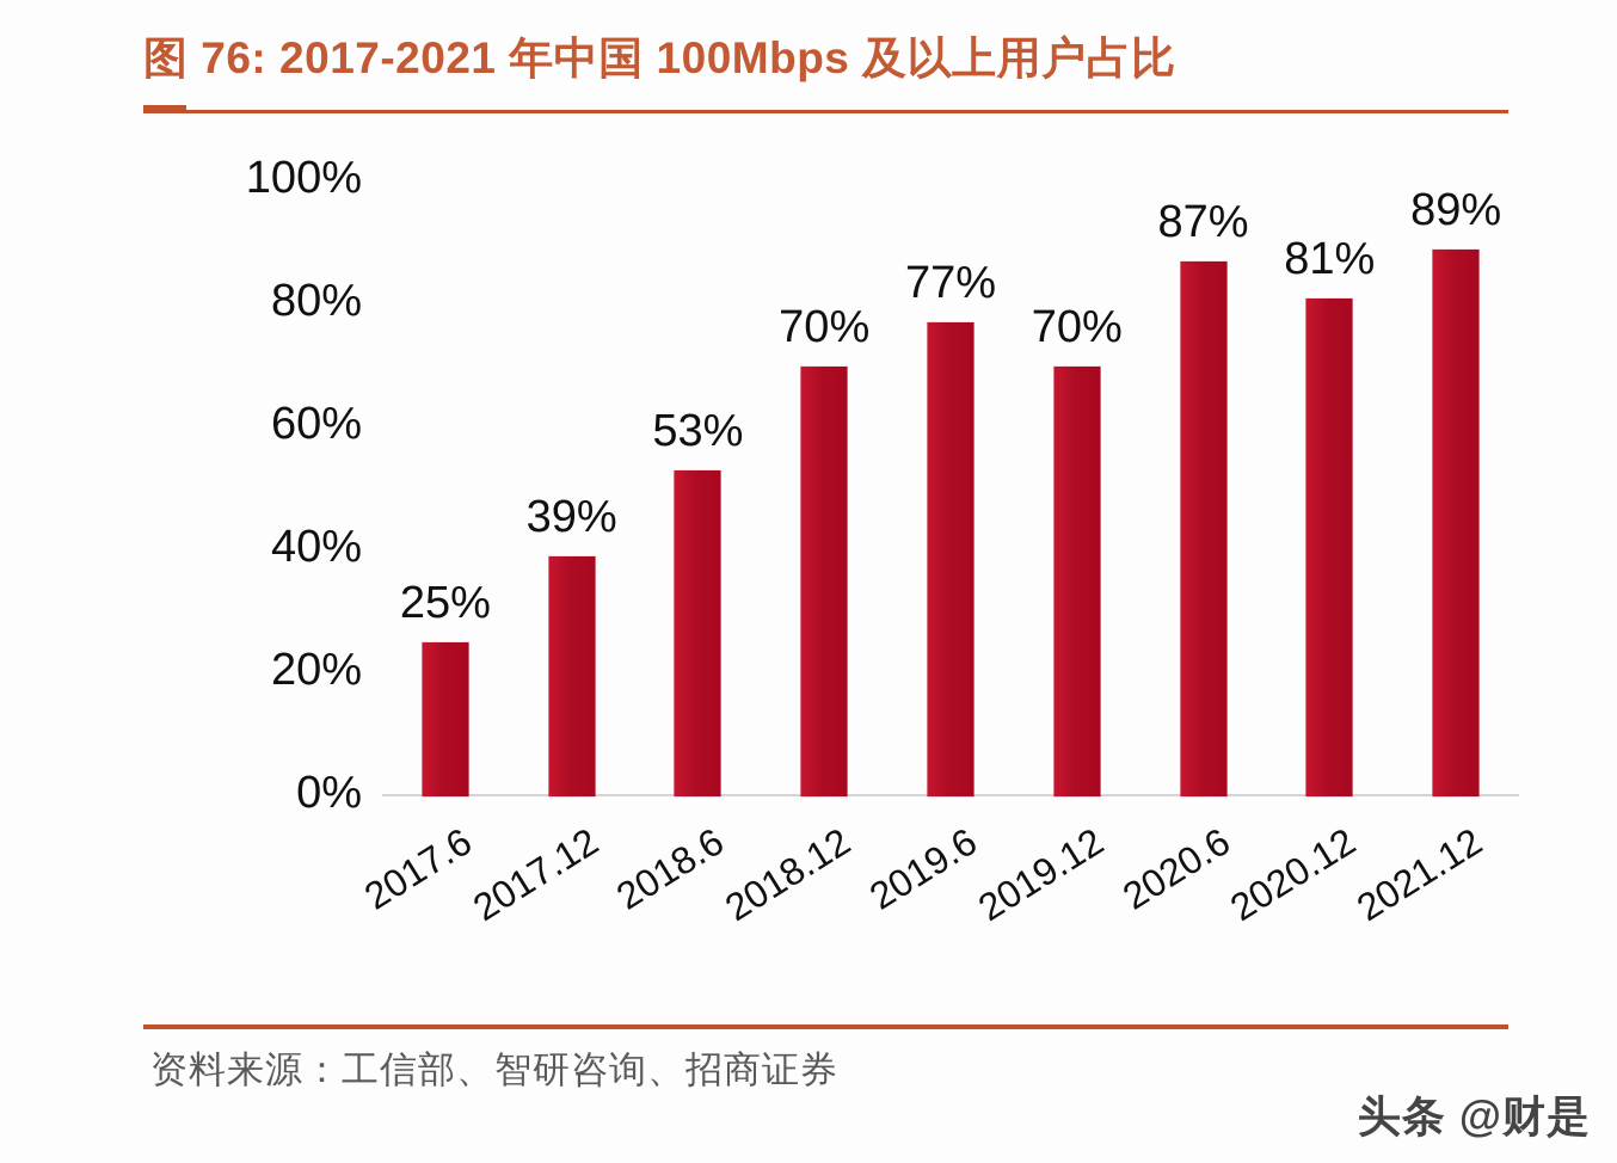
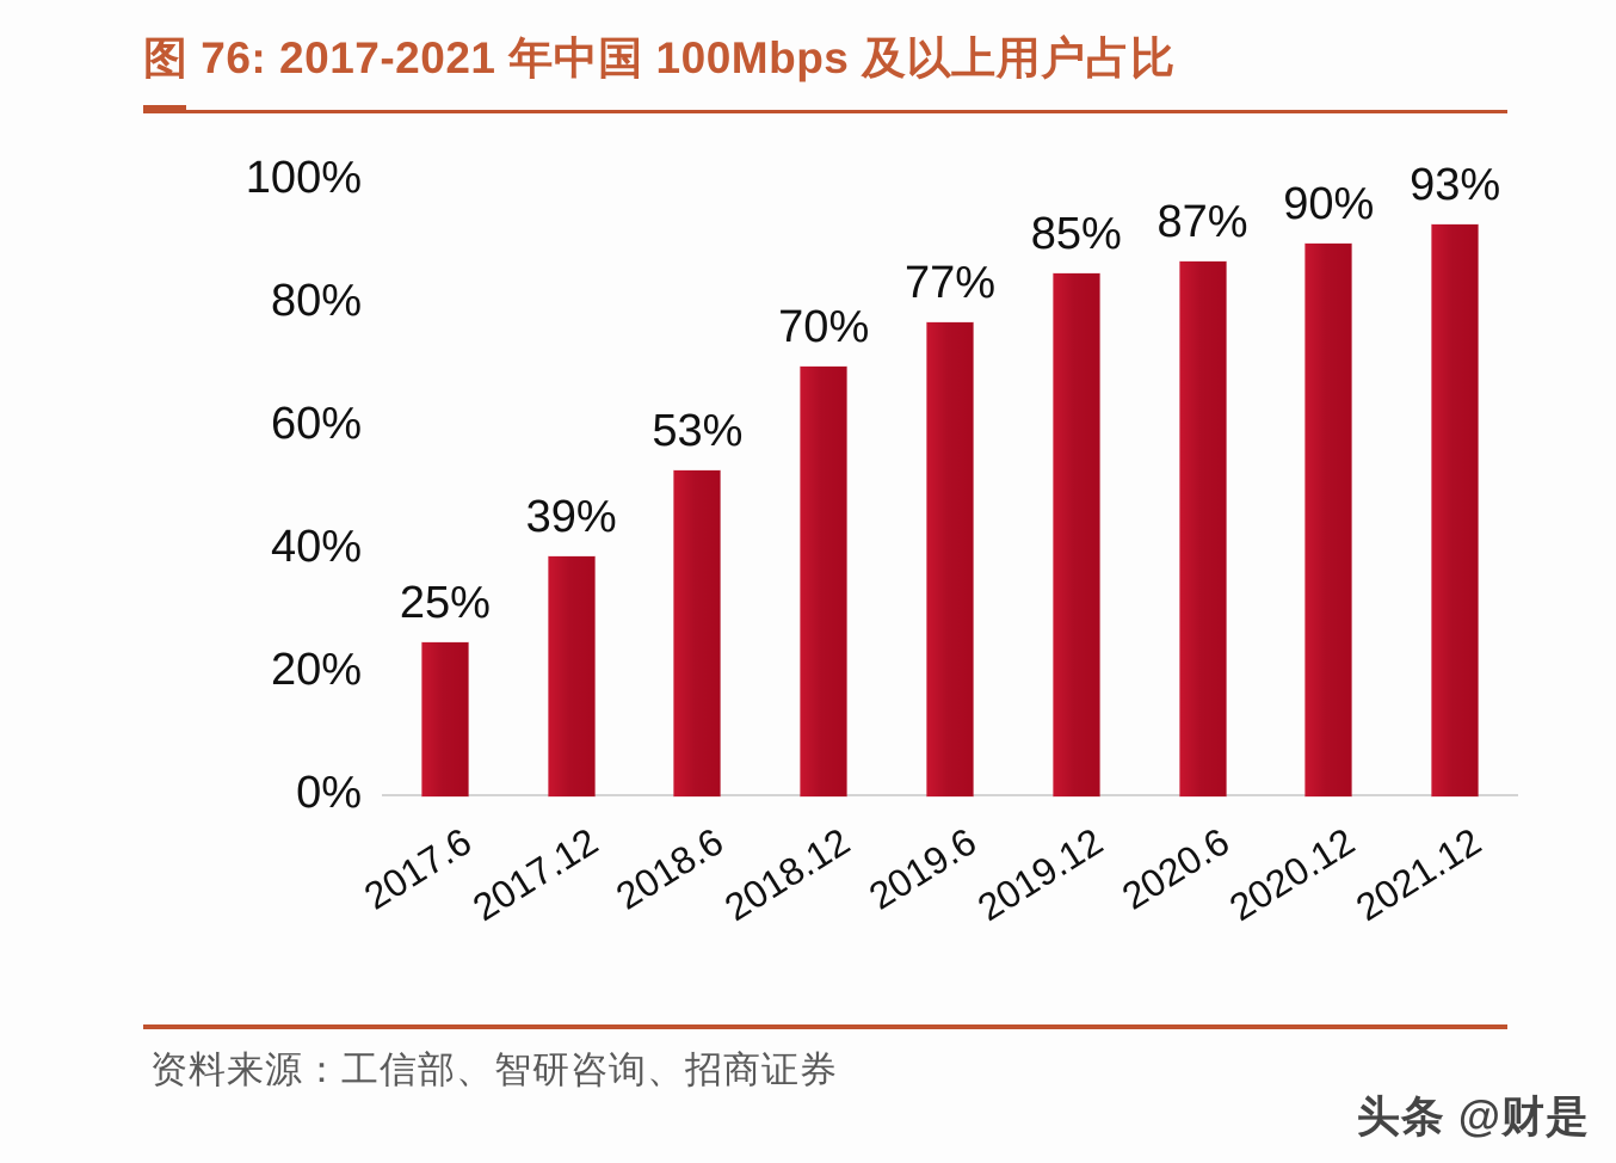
2019.12: 70% -> 85%
2020.12: 81% -> 90%
2021.12: 89% -> 93%
